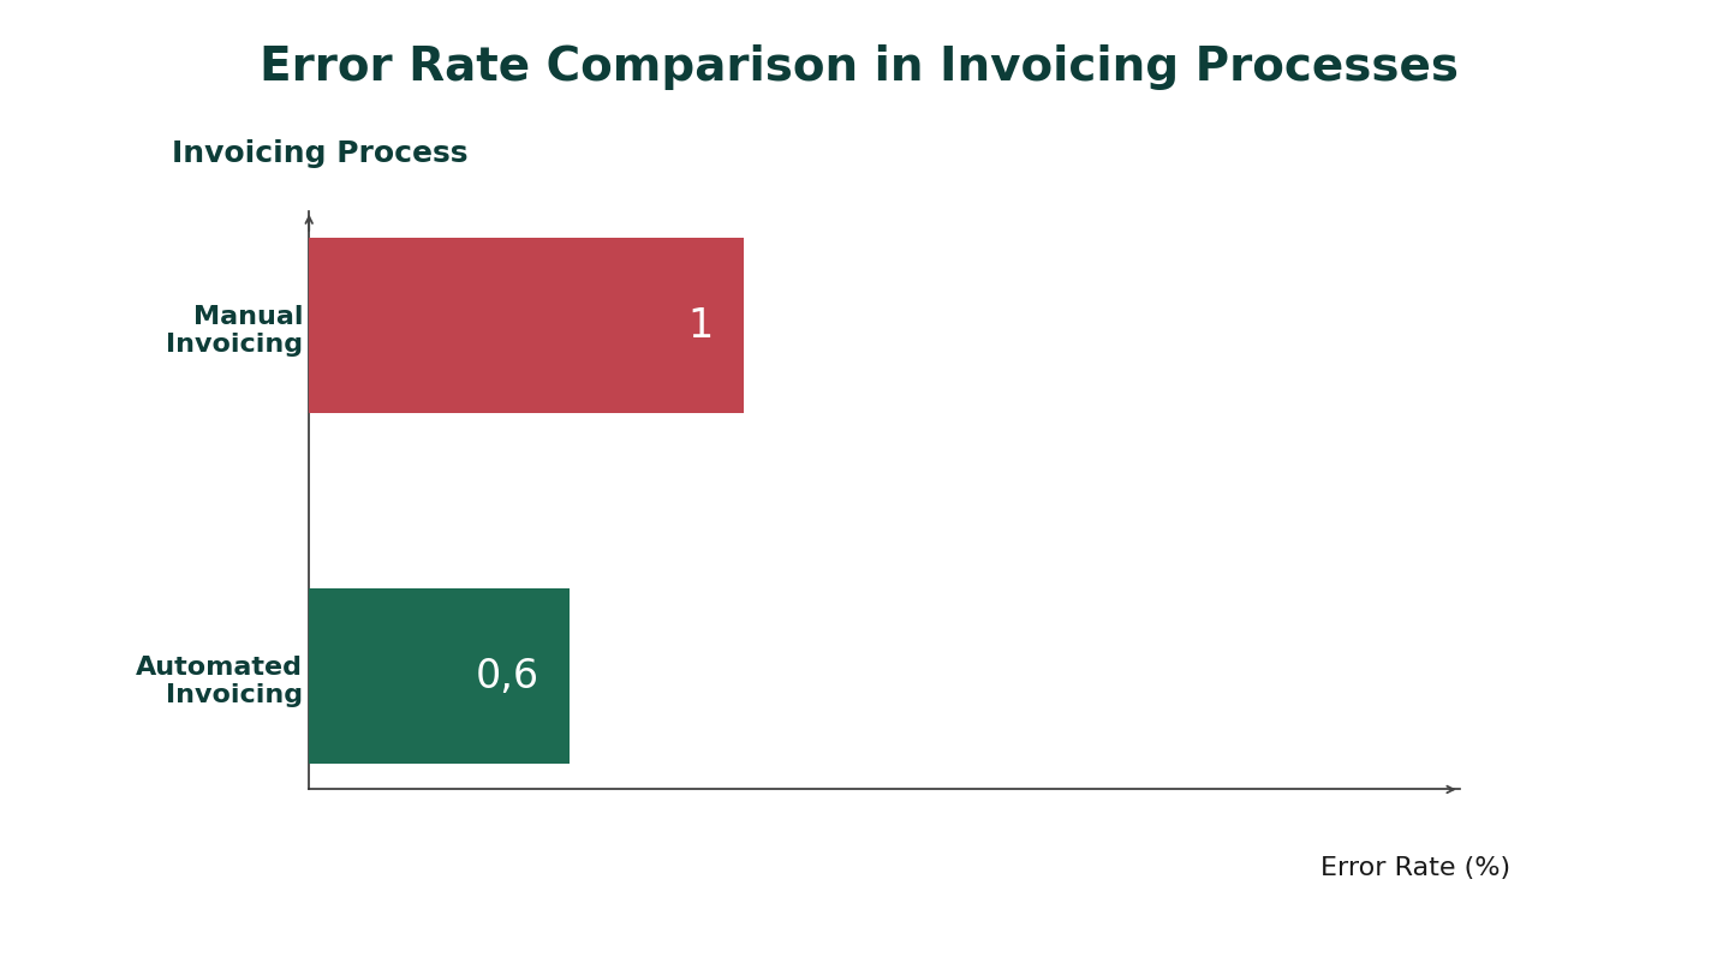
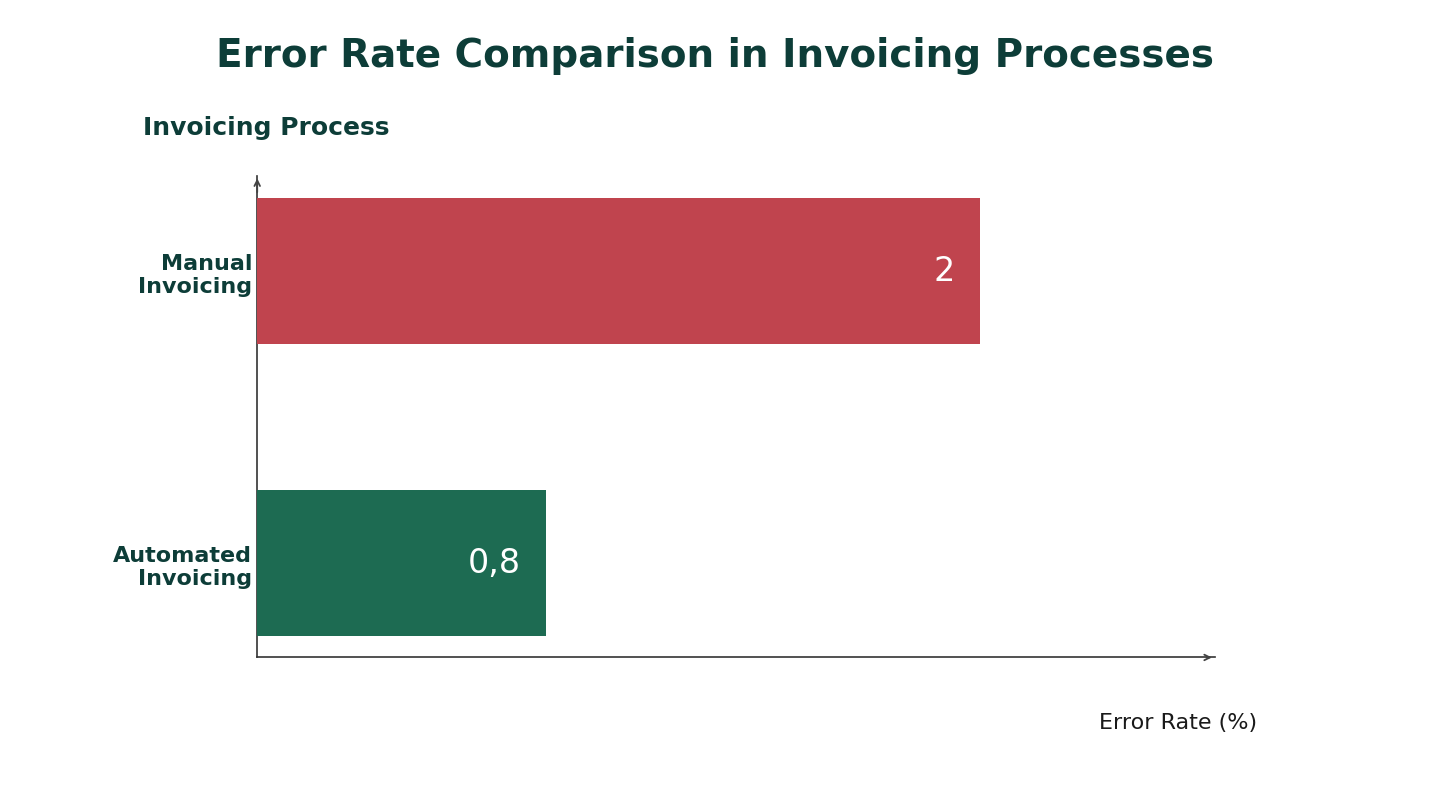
Manual Invoicing: 1 -> 2
Automated Invoicing: 0,6 -> 0,8
